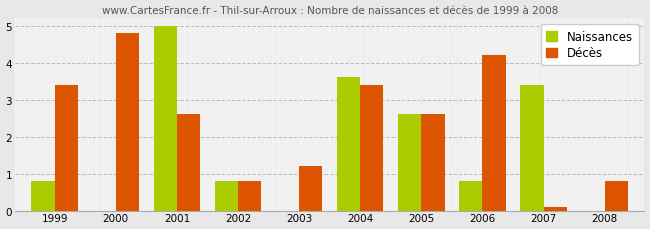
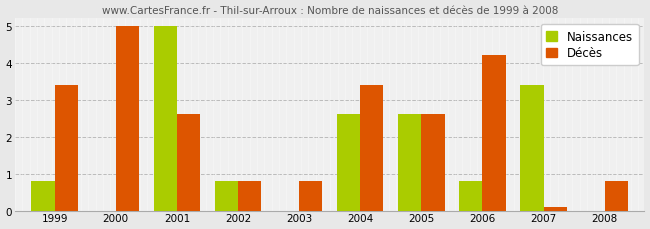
Décès/2000: 4.8 -> 5.0
Décès/2003: 1.2 -> 0.8
Naissances/2004: 3.6 -> 2.6
